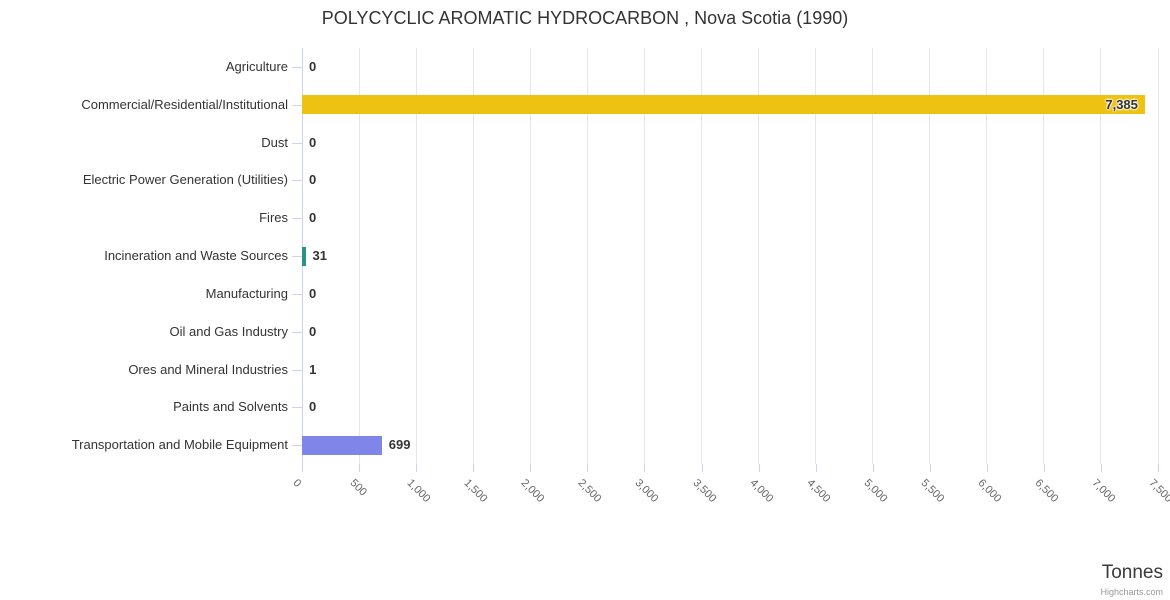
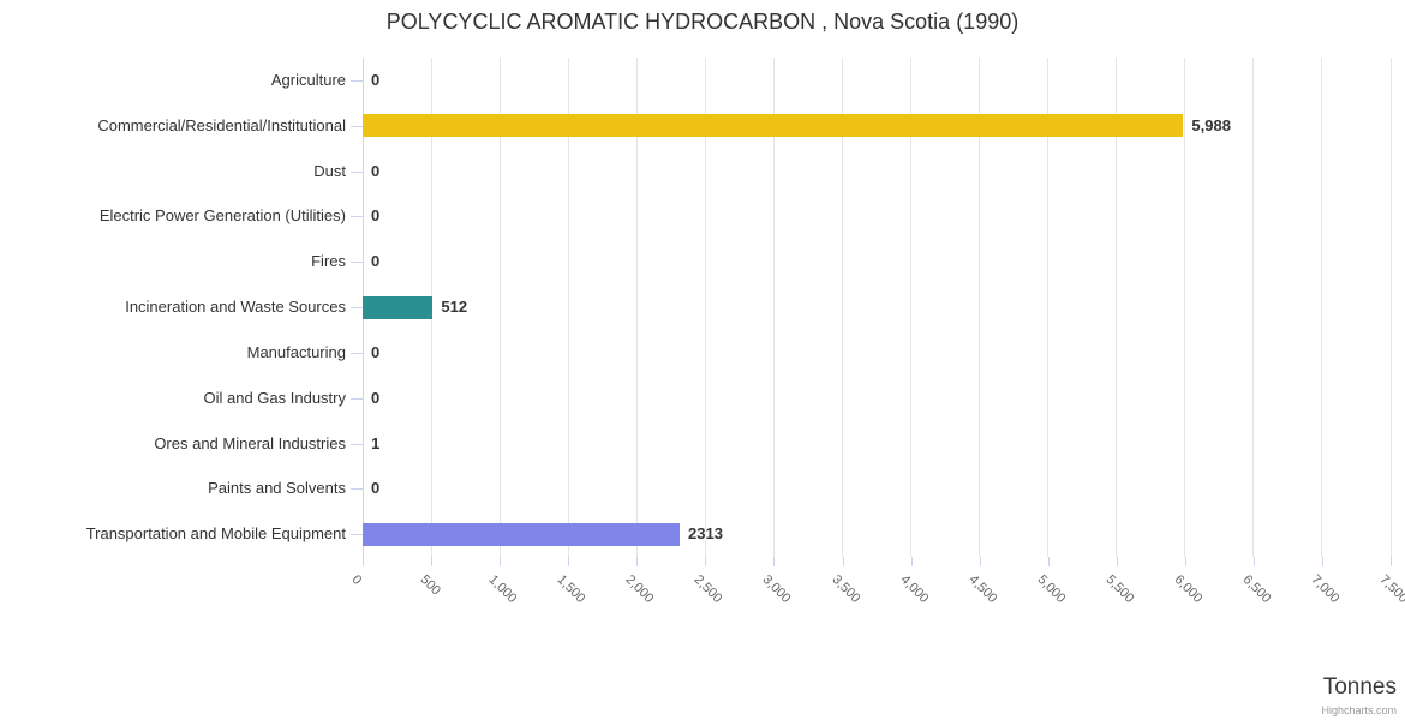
Commercial/Residential/Institutional: 7,385 -> 5,988
Incineration and Waste Sources: 31 -> 512
Transportation and Mobile Equipment: 699 -> 2313
